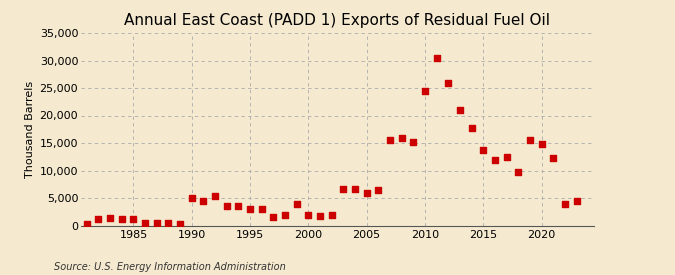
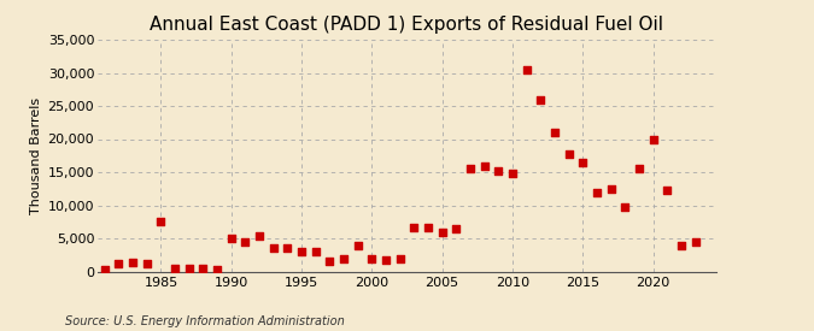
1985: 1,100 -> 7,600
2010: 24,500 -> 14,800
2015: 13,800 -> 16,400
2020: 14,800 -> 20,000
